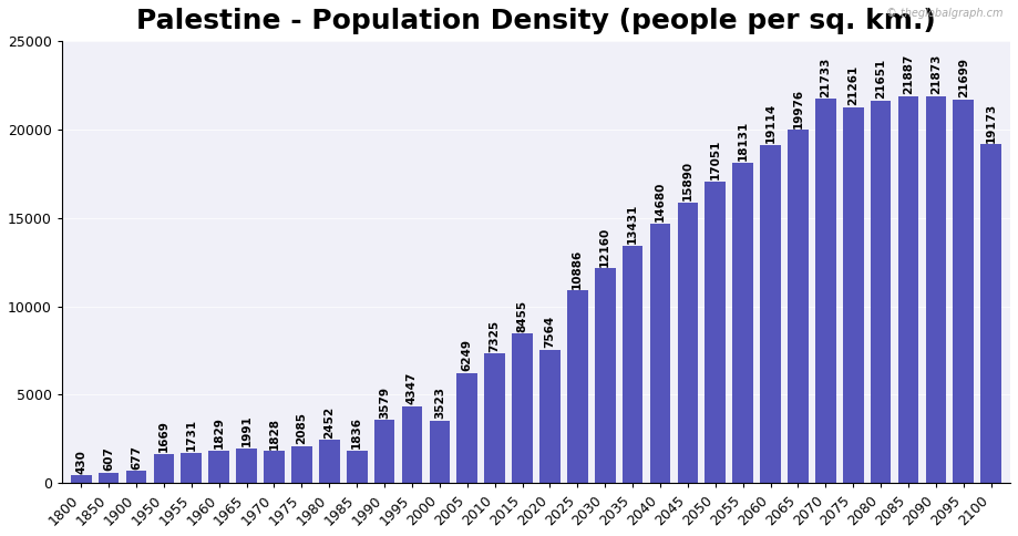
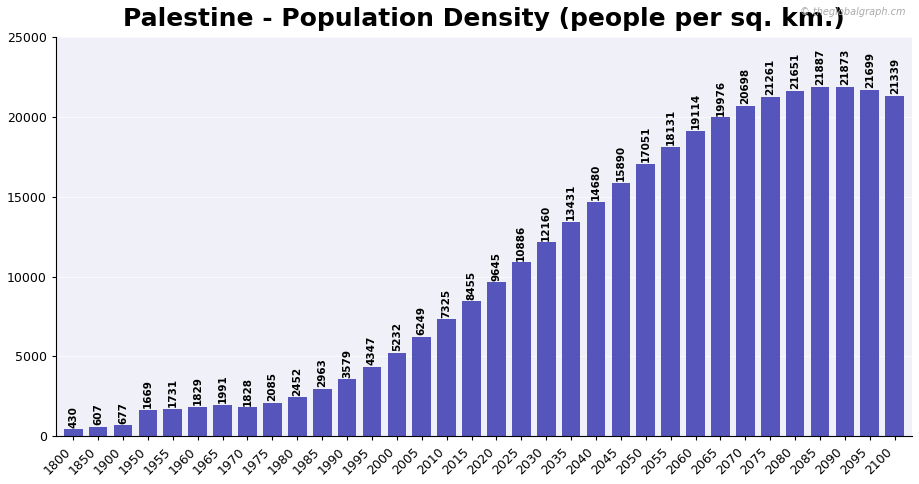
1985: 1836 -> 2963
2000: 3523 -> 5232
2020: 7564 -> 9645
2070: 21733 -> 20698
2100: 19173 -> 21339
